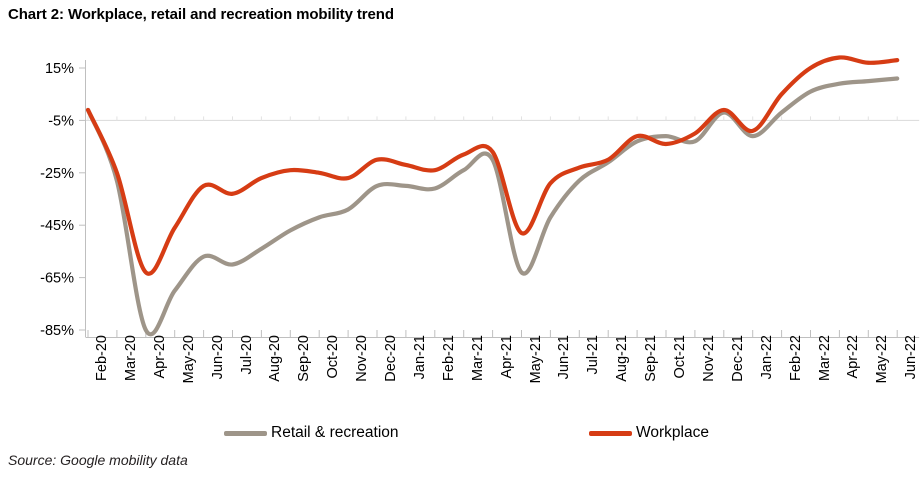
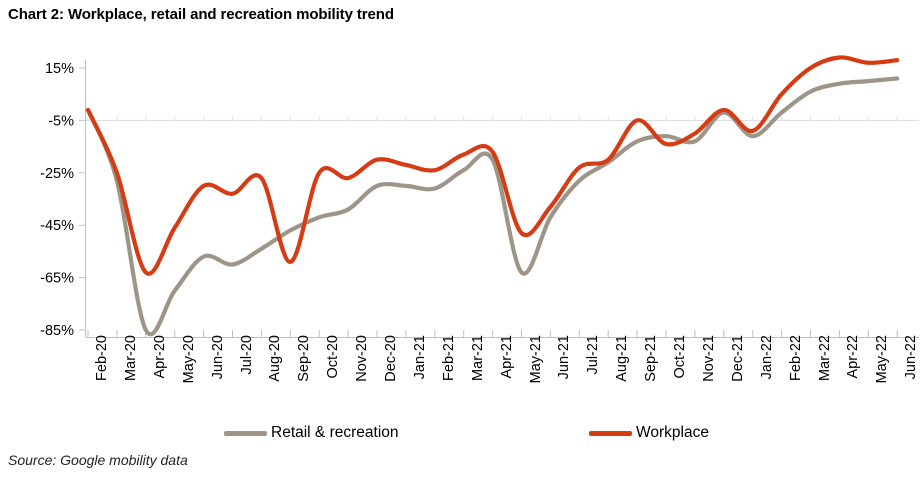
Workplace/Sep-20: -24% -> -59%
Workplace/Jun-21: -29% -> -38%
Workplace/Sep-21: -11% -> -5%
